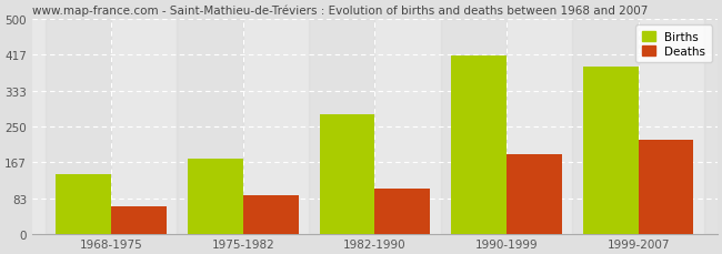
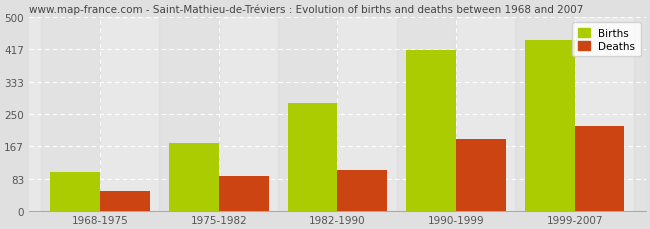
Births/1968-1975: 140 -> 100
Deaths/1968-1975: 65 -> 50
Births/1999-2007: 390 -> 440
